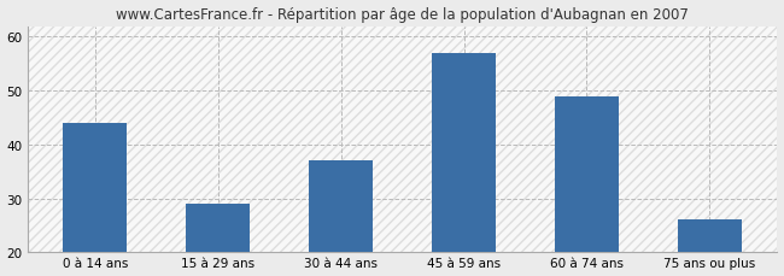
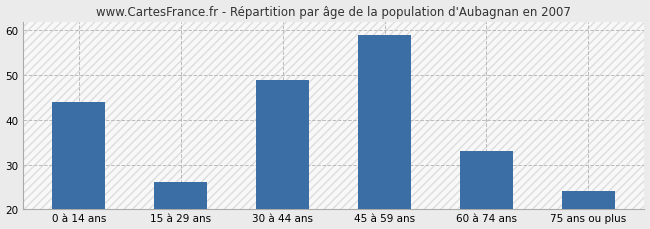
15 à 29 ans: 29 -> 26
30 à 44 ans: 37 -> 49
45 à 59 ans: 57 -> 59
60 à 74 ans: 49 -> 33
75 ans ou plus: 26 -> 24
